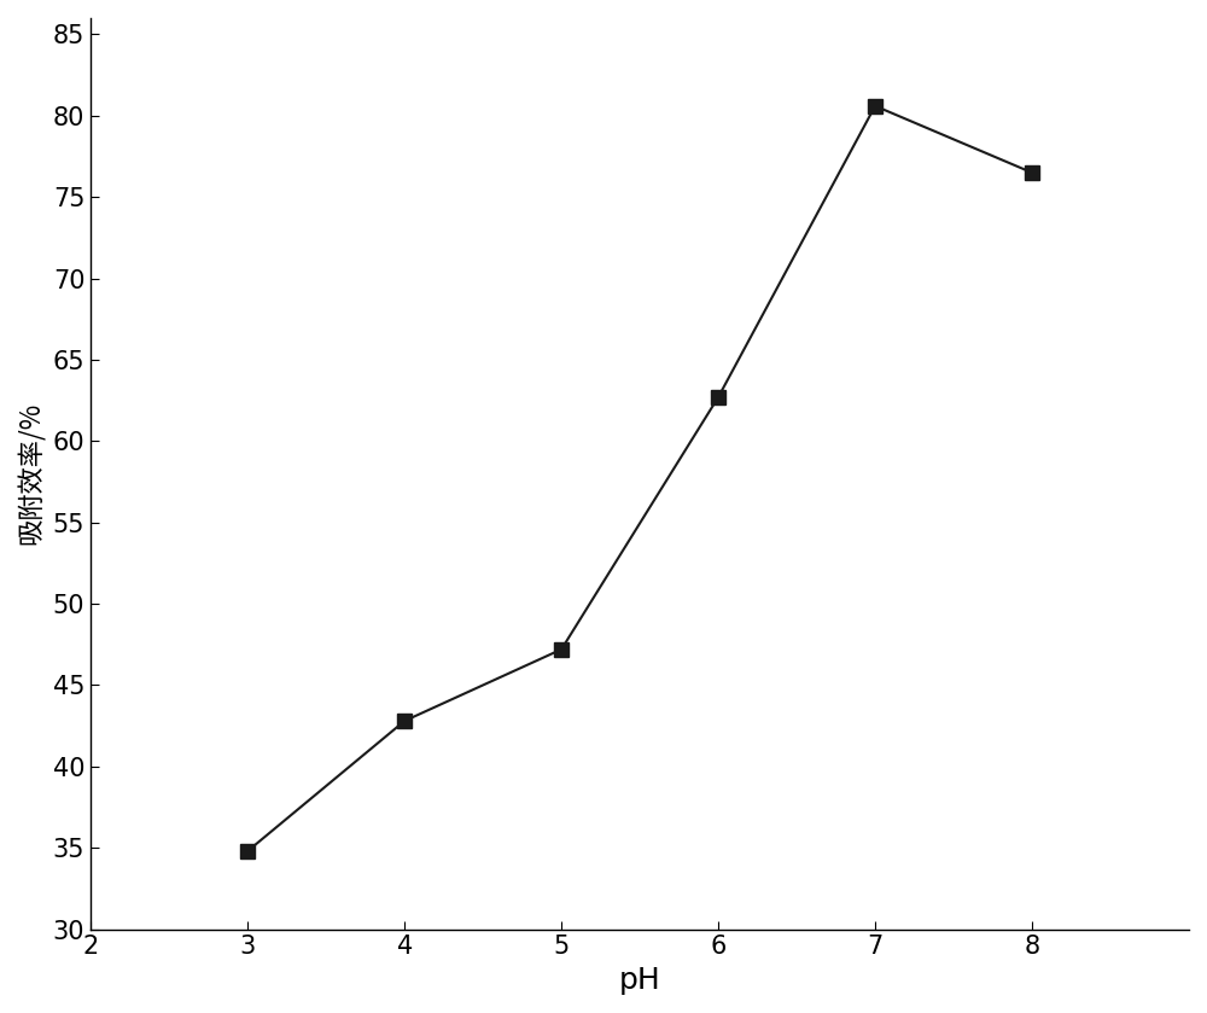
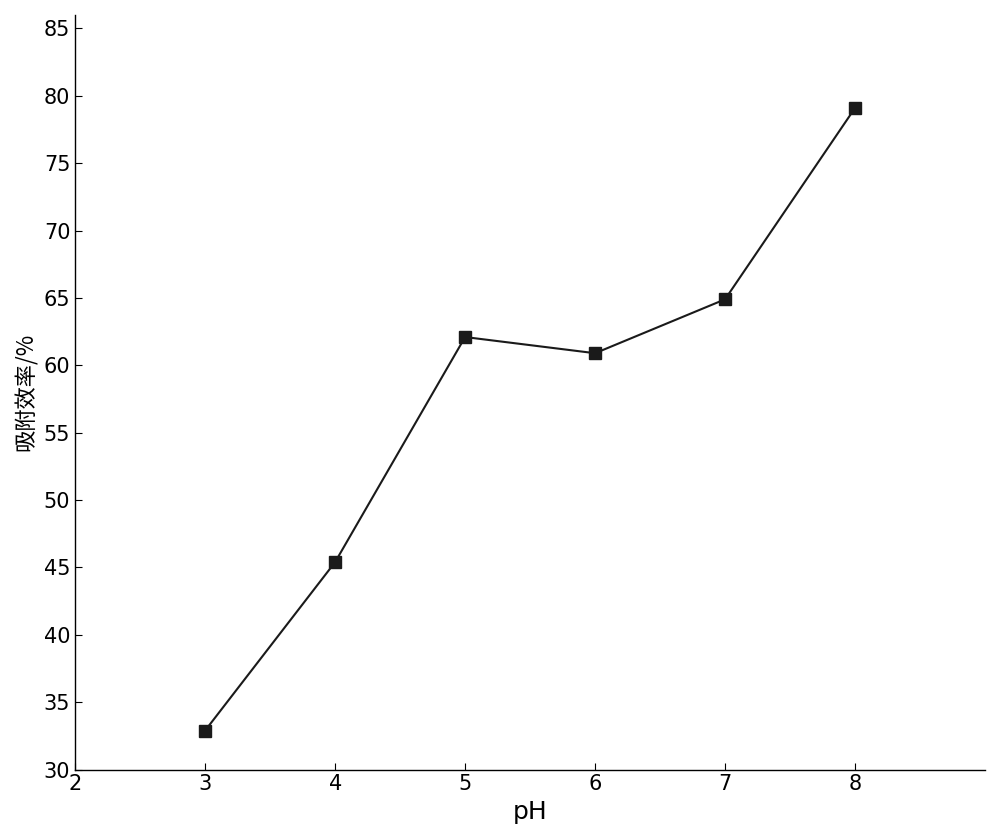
3: 34.8 -> 32.9
4: 42.8 -> 45.4
5: 47.2 -> 62.1
6: 62.7 -> 60.9
7: 80.6 -> 64.9
8: 76.5 -> 79.1
